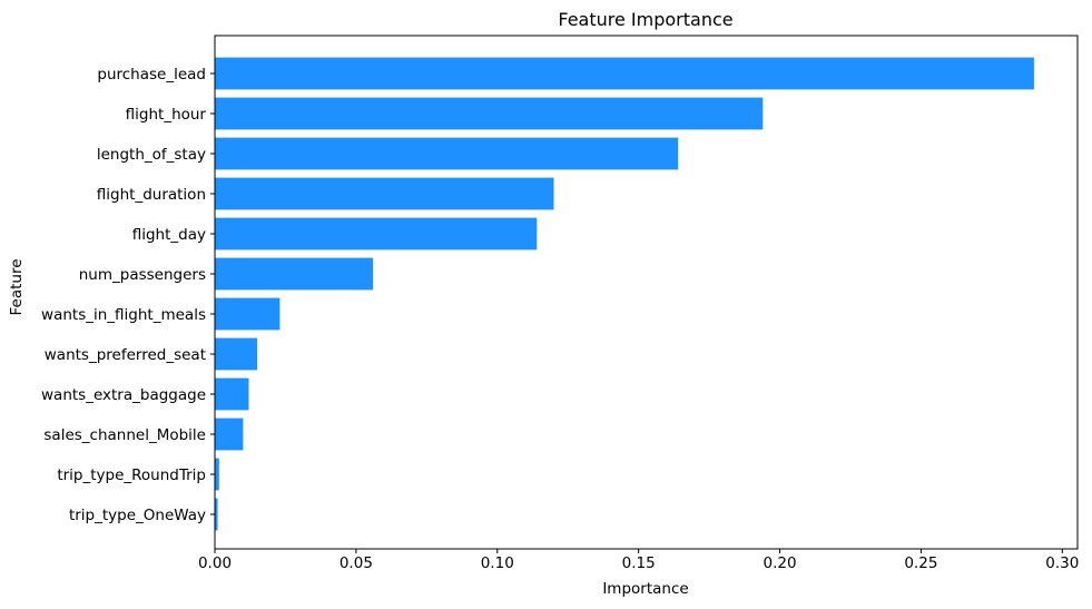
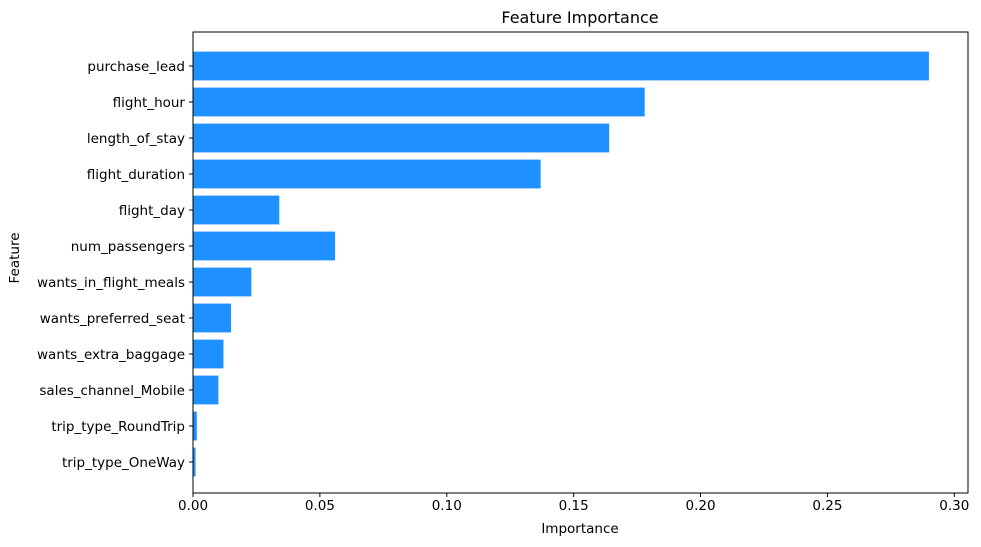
flight_hour: 0.194 -> 0.178
flight_duration: 0.120 -> 0.137
flight_day: 0.114 -> 0.034
